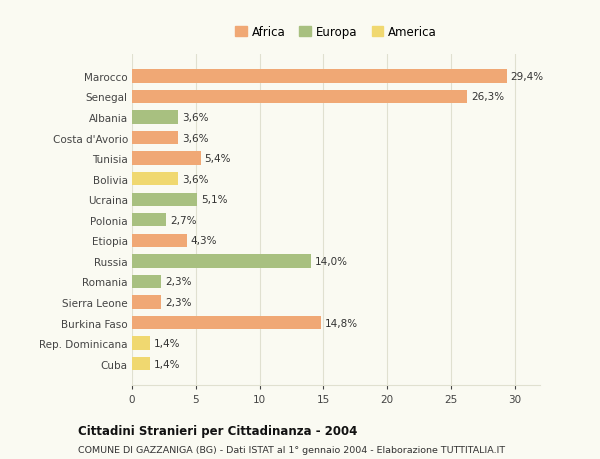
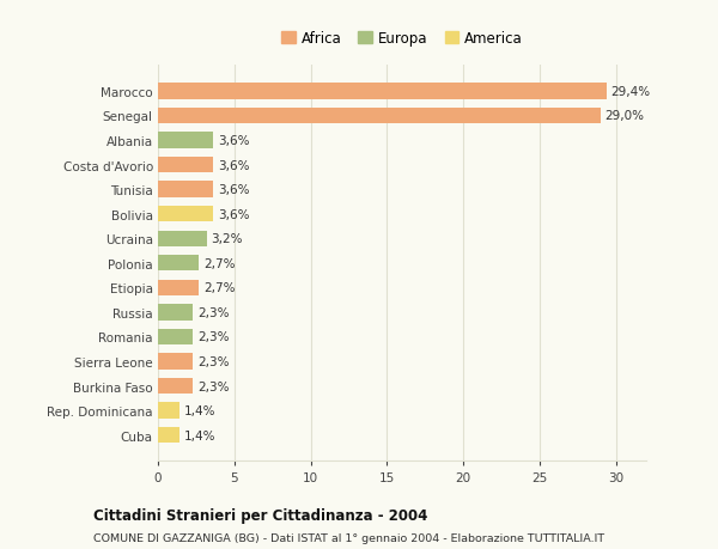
Senegal: 26,3% -> 29,0%
Tunisia: 5,4% -> 3,6%
Ucraina: 5,1% -> 3,2%
Etiopia: 4,3% -> 2,7%
Russia: 14,0% -> 2,3%
Burkina Faso: 14,8% -> 2,3%
